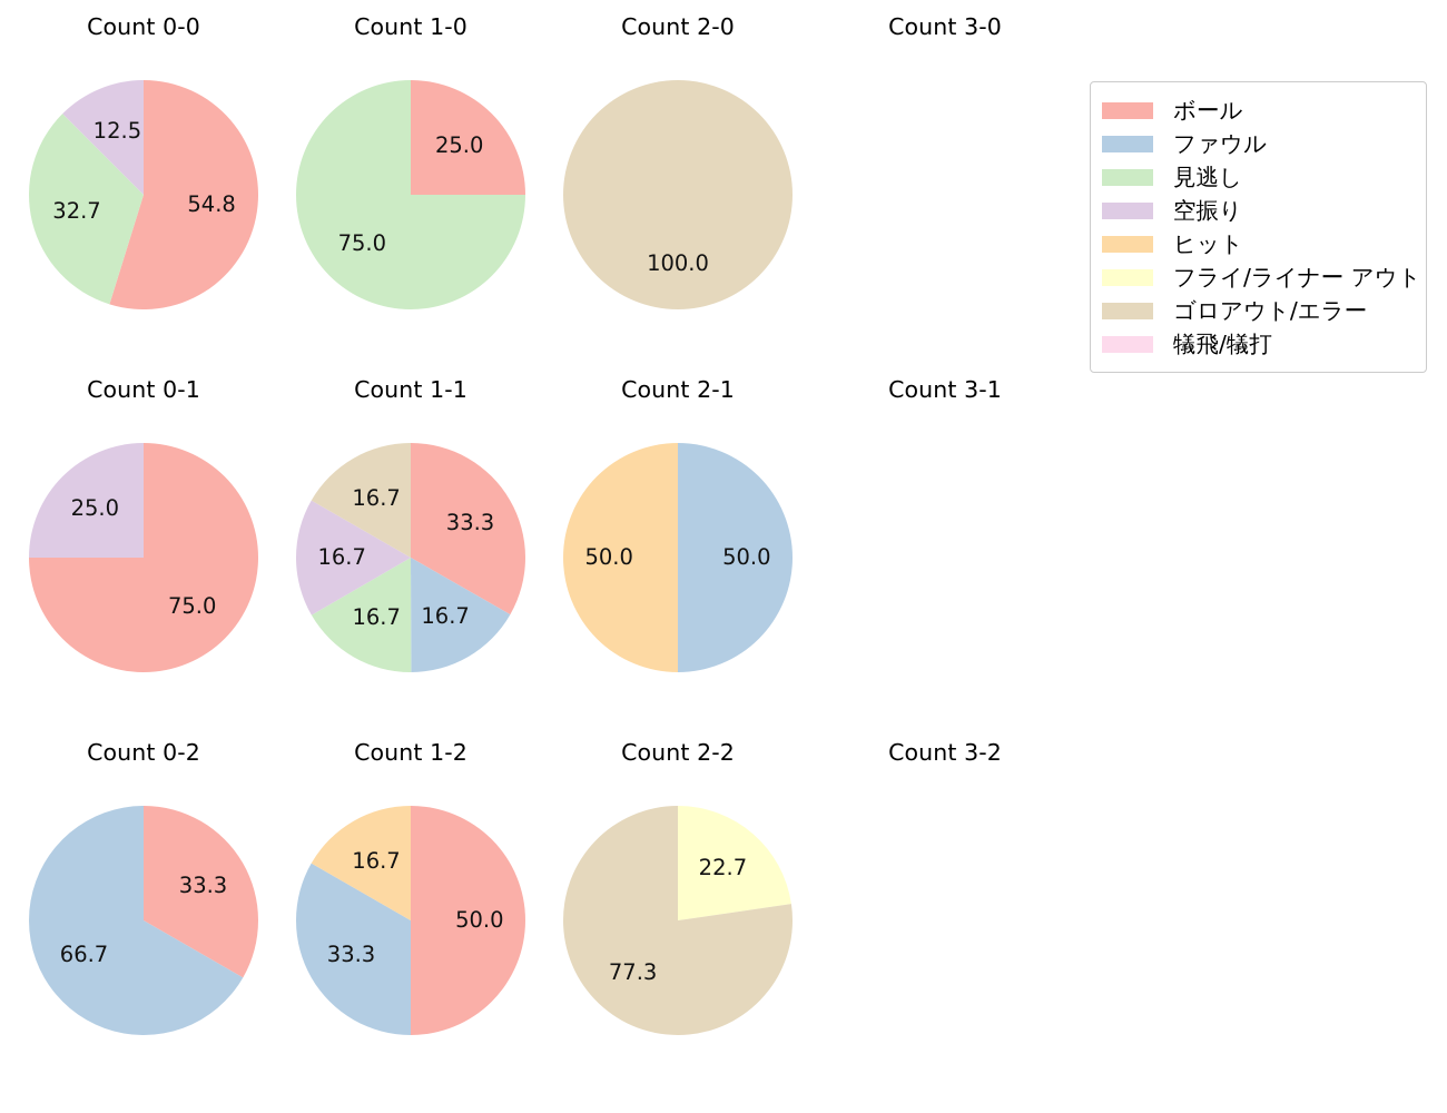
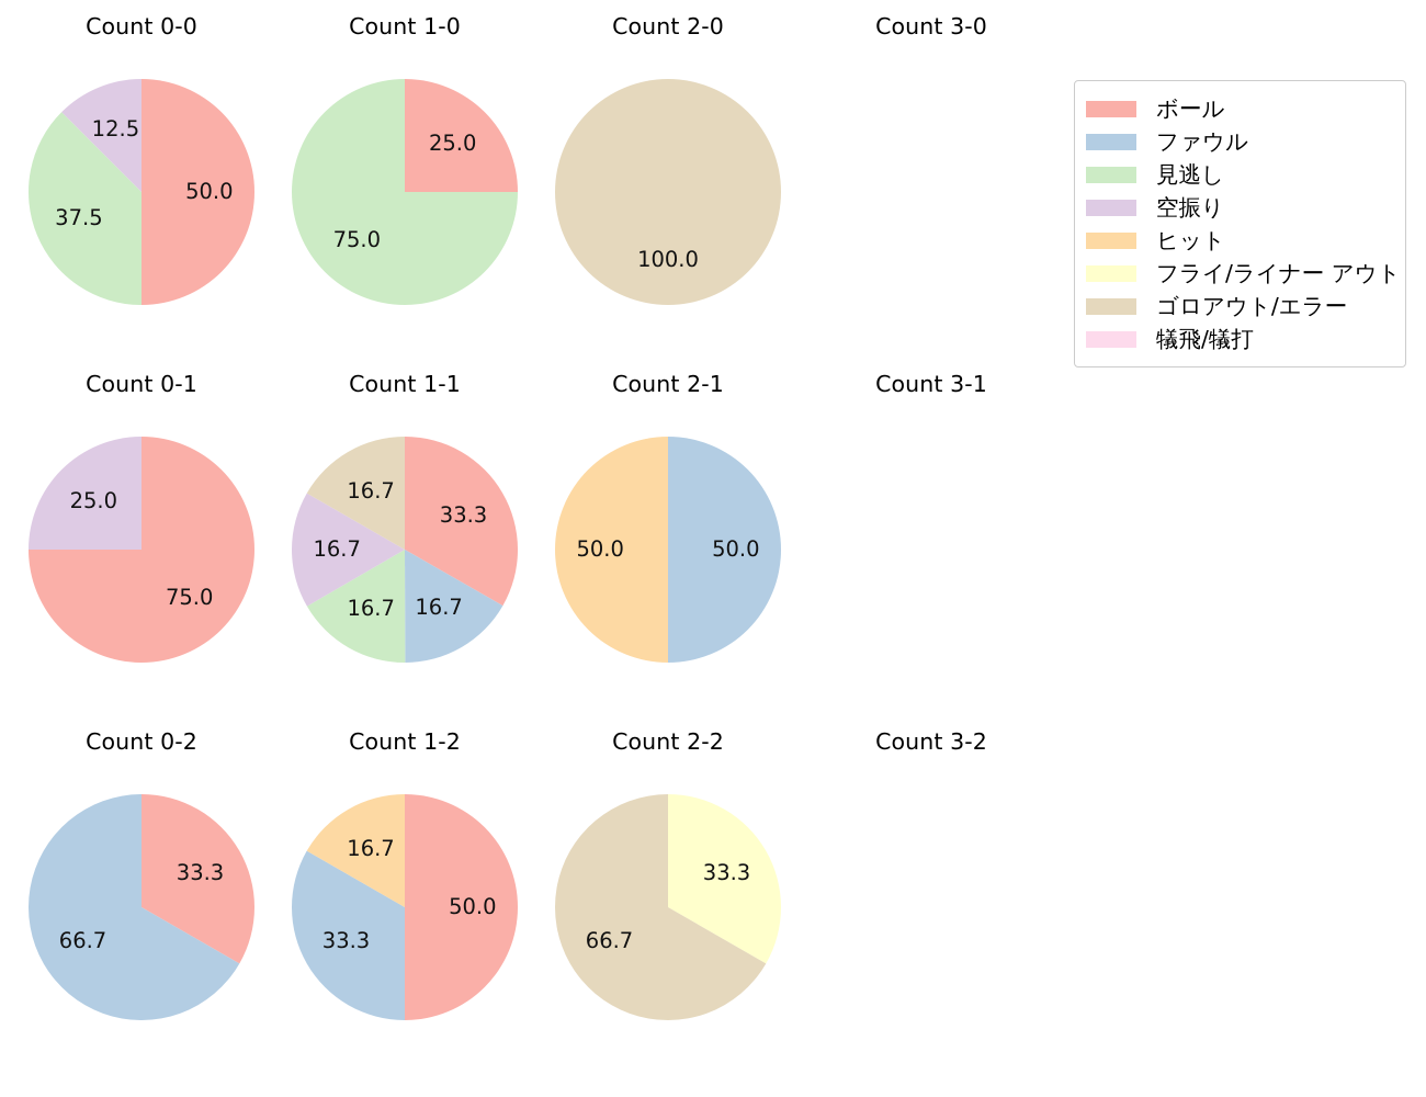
Count 0-0/ボール: 54.8 -> 50.0
Count 0-0/見逃し: 32.7 -> 37.5
Count 2-2/フライ/ライナー アウト: 22.7 -> 33.3
Count 2-2/ゴロアウト/エラー: 77.3 -> 66.7
